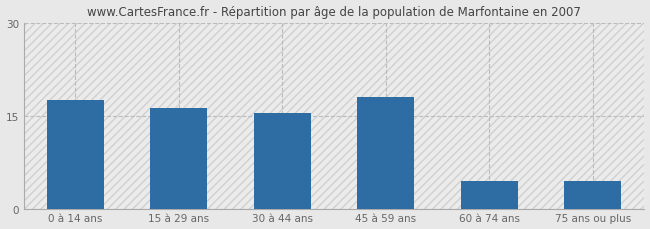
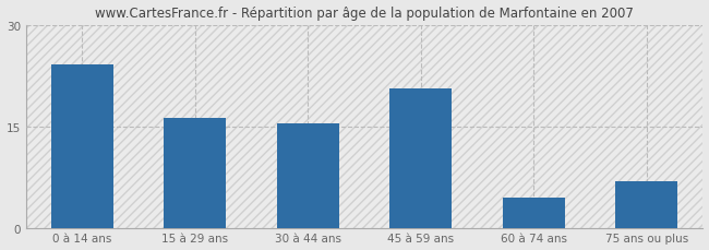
0 à 14 ans: 17.5 -> 24.2
45 à 59 ans: 18.0 -> 20.6
75 ans ou plus: 4.4 -> 6.8
